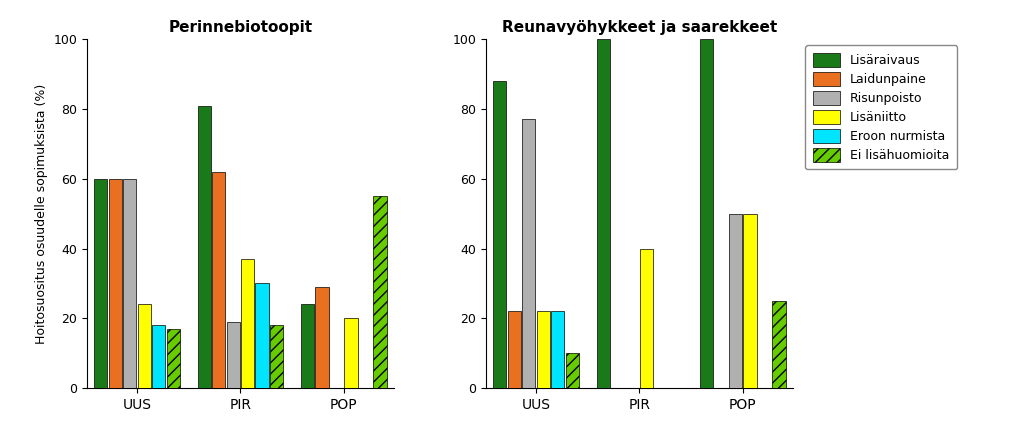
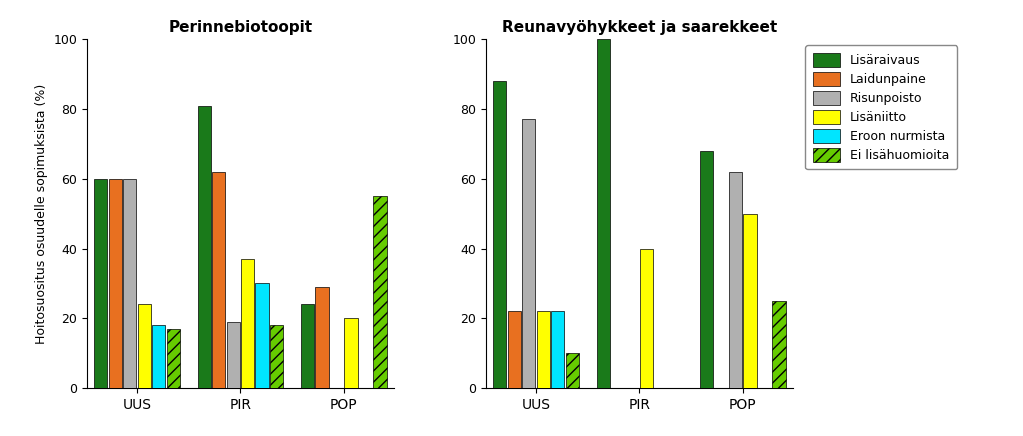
Reunavyöhykkeet ja saarekkeet/Lisäraivaus/POP: 100 -> 68
Reunavyöhykkeet ja saarekkeet/Risunpoisto/POP: 50 -> 62
